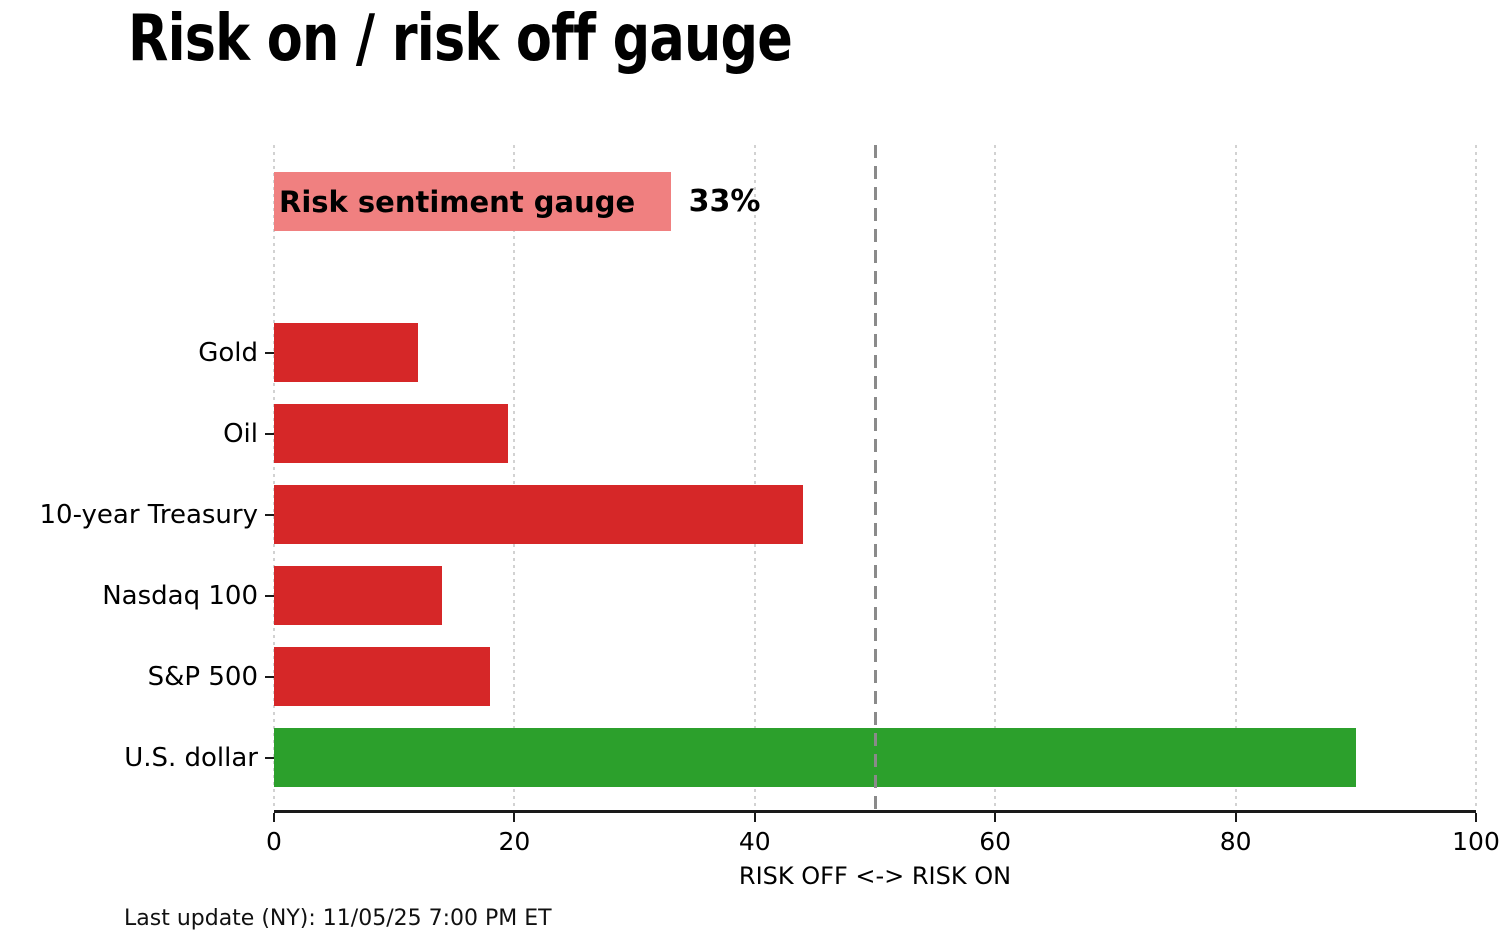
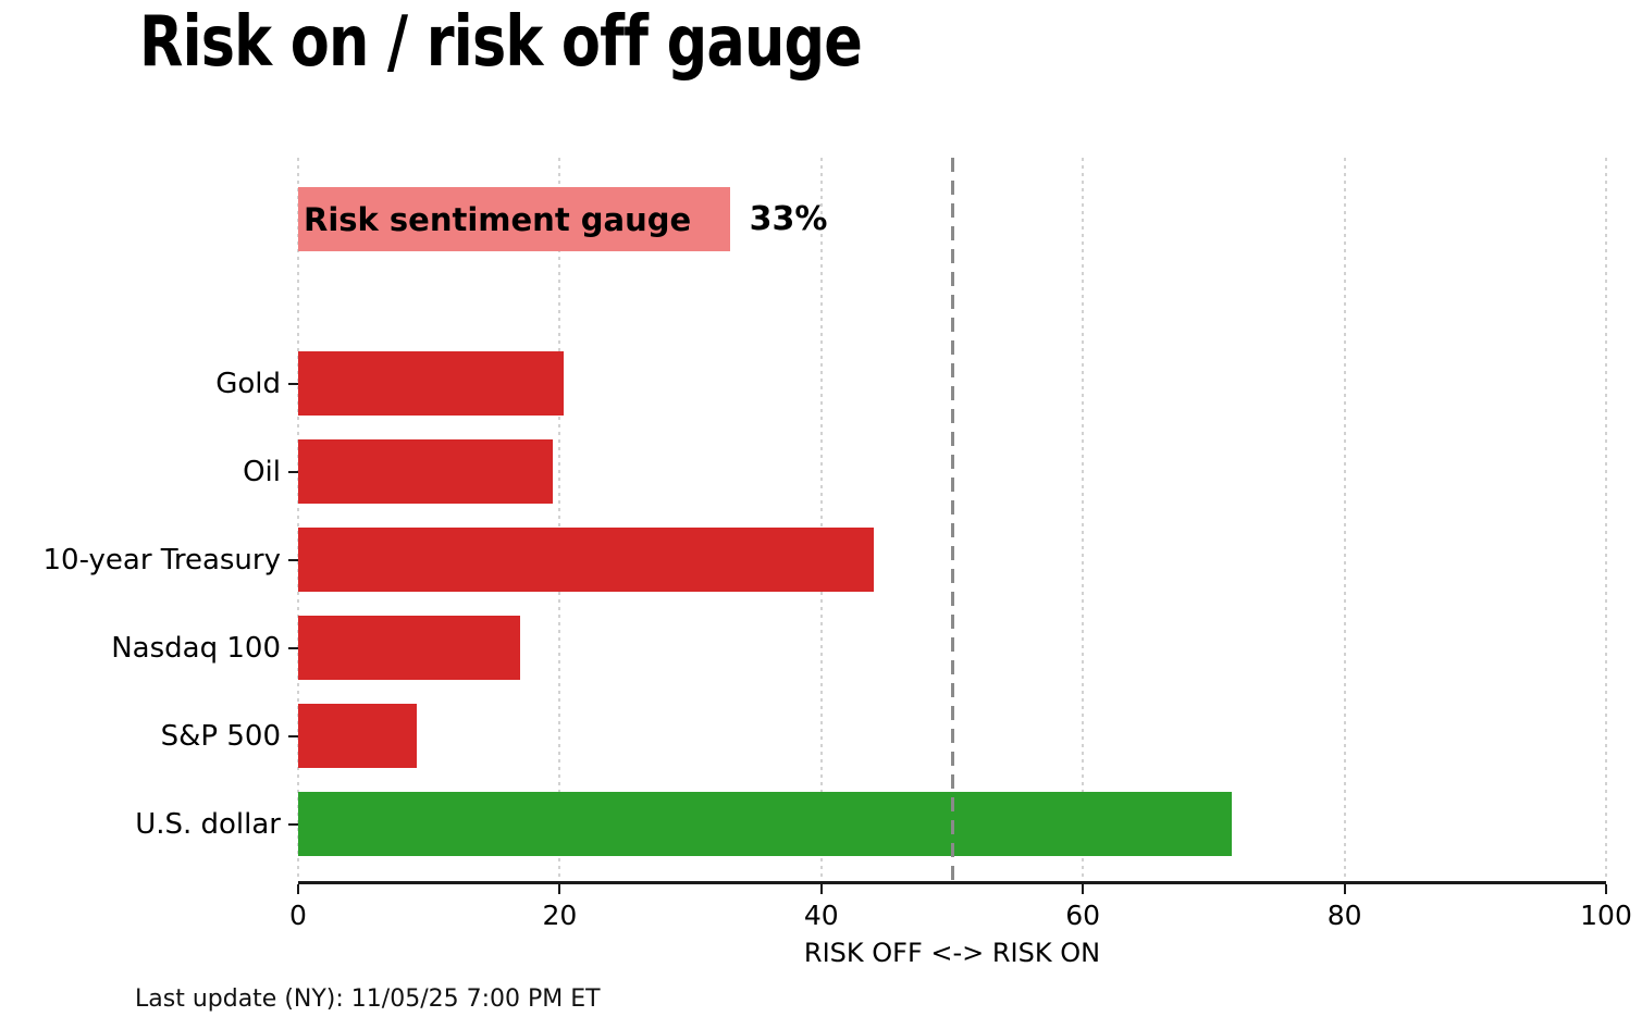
Gold: 12.0 -> 20.3
Nasdaq 100: 14.0 -> 17.0
S&P 500: 18.0 -> 9.1
U.S. dollar: 90.0 -> 71.4
